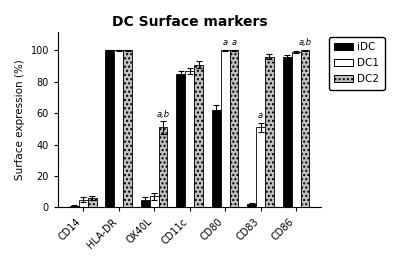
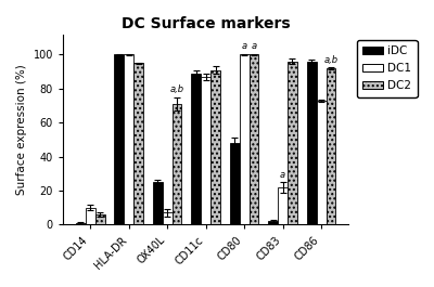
DC1/CD14: 5 -> 10
DC2/HLA-DR: 100 -> 95
iDC/OX40L: 5 -> 25
DC2/OX40L: 51 -> 71
iDC/CD11c: 85 -> 89
iDC/CD80: 62 -> 48
DC1/CD83: 51 -> 22
DC1/CD86: 99 -> 73
DC2/CD86: 100 -> 92
